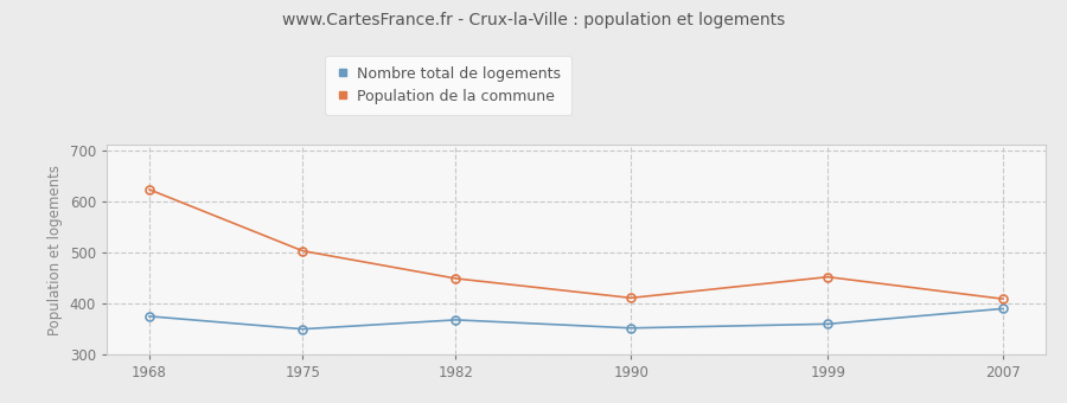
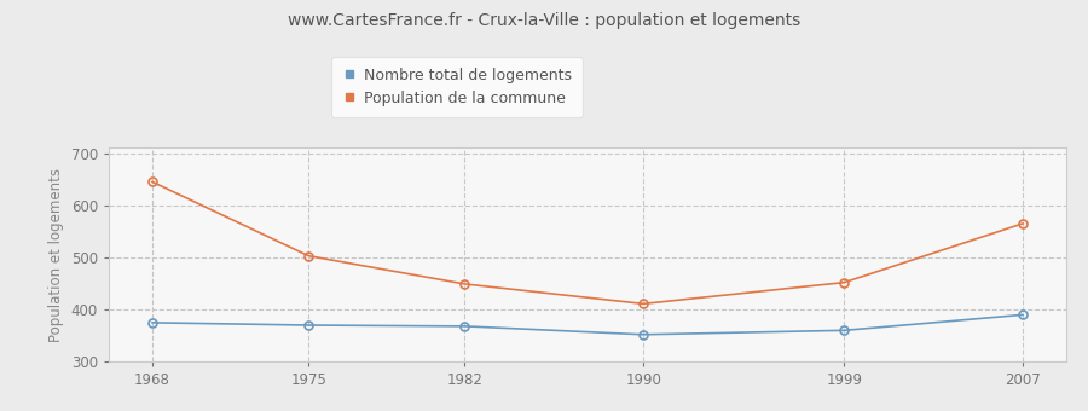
Population de la commune/1968: 623 -> 645
Nombre total de logements/1975: 350 -> 370
Population de la commune/2007: 409 -> 565
